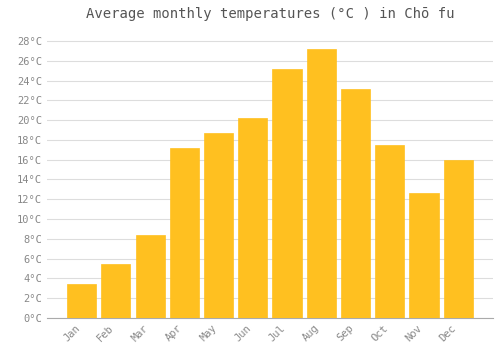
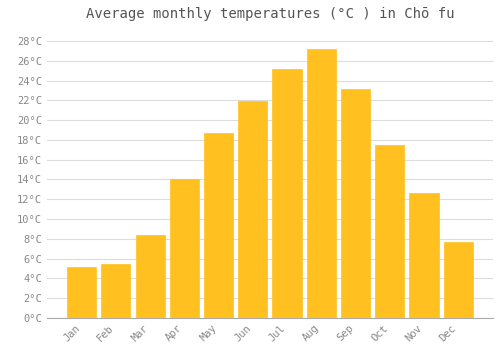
Jan: 3.4°C -> 5.1°C
Apr: 17.2°C -> 14.0°C
Jun: 20.2°C -> 21.9°C
Dec: 16.0°C -> 7.7°C
